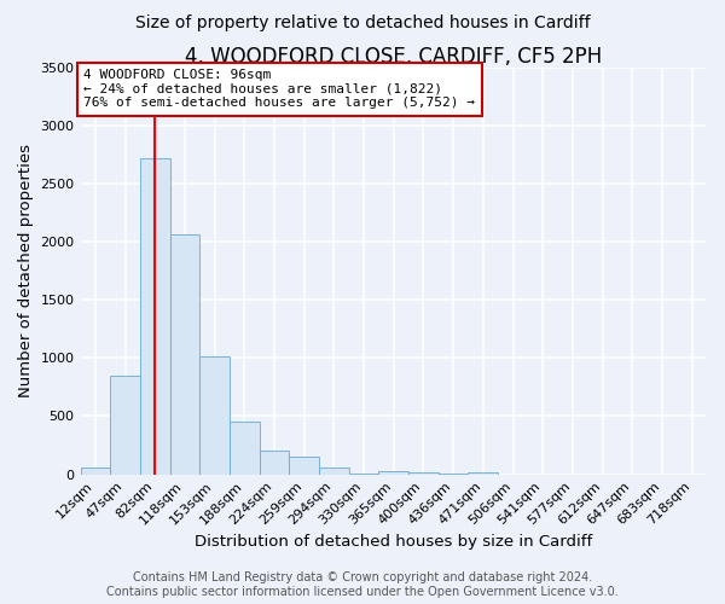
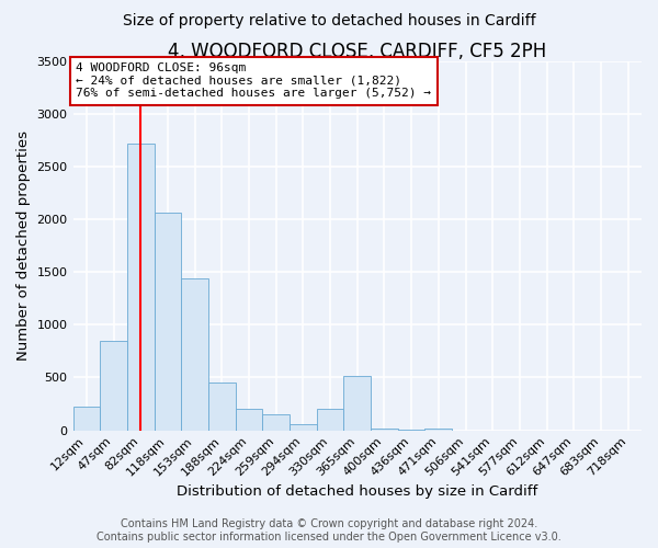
12sqm: 60 -> 220
153sqm: 1010 -> 1440
330sqm: 0 -> 200
365sqm: 20 -> 520
